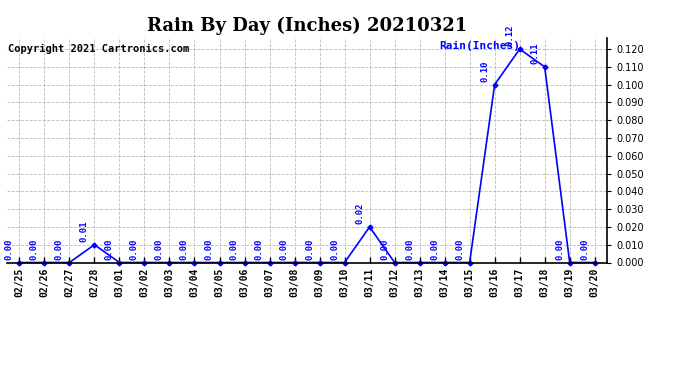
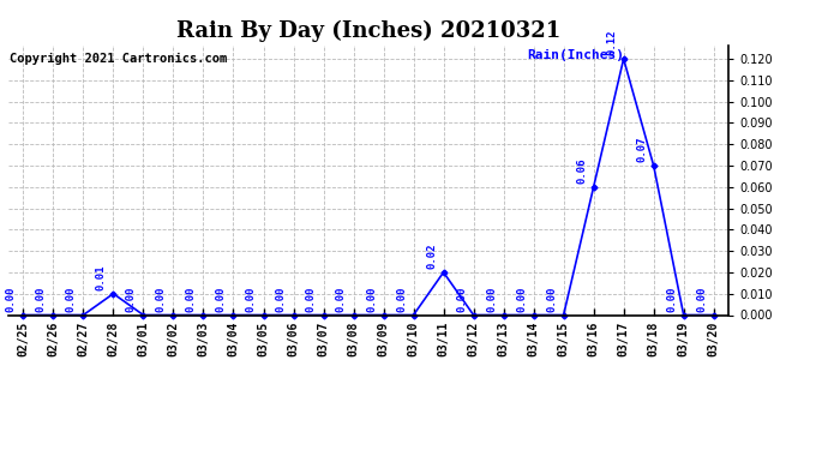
03/16: 0.10 -> 0.06
03/18: 0.11 -> 0.07
